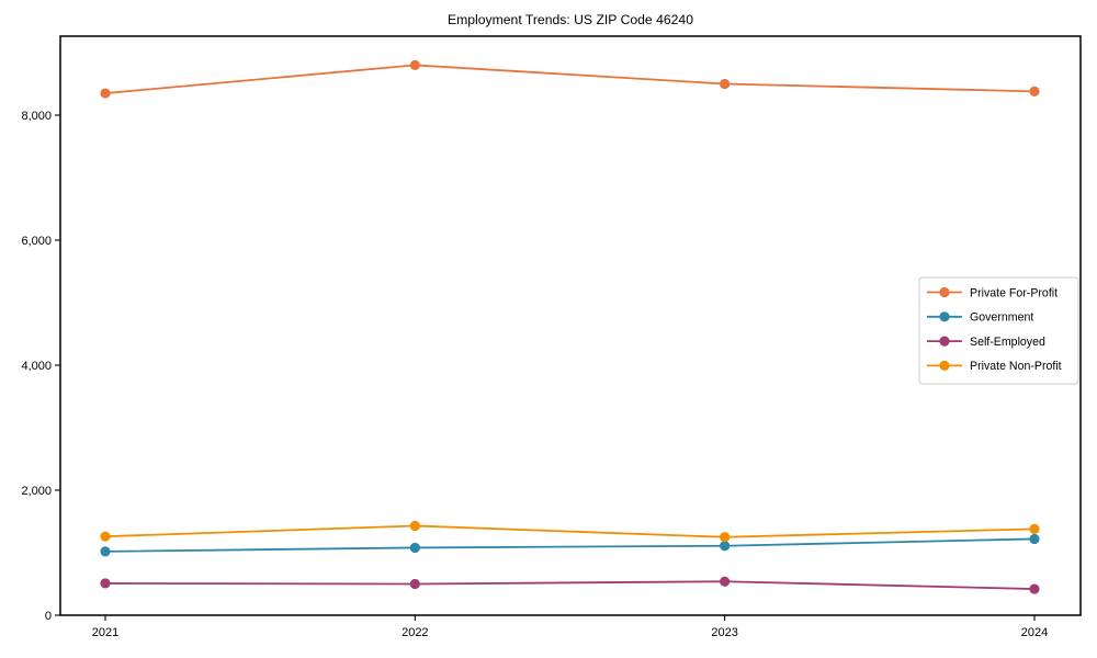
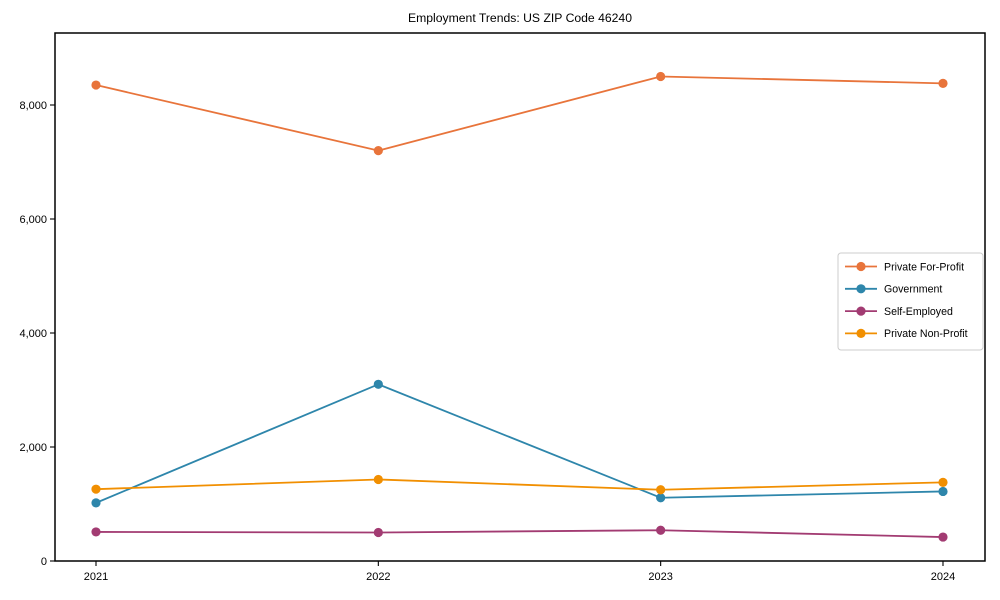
Private For-Profit/2022: 8800 -> 7200
Government/2022: 1100 -> 3100
